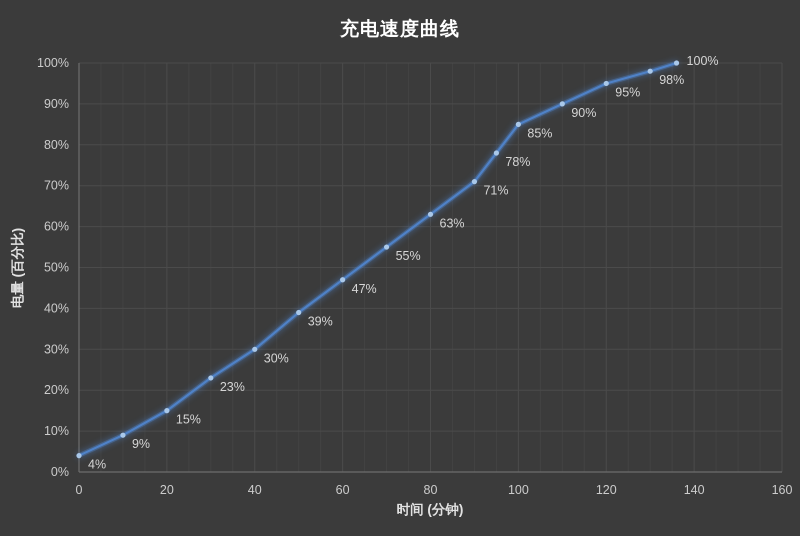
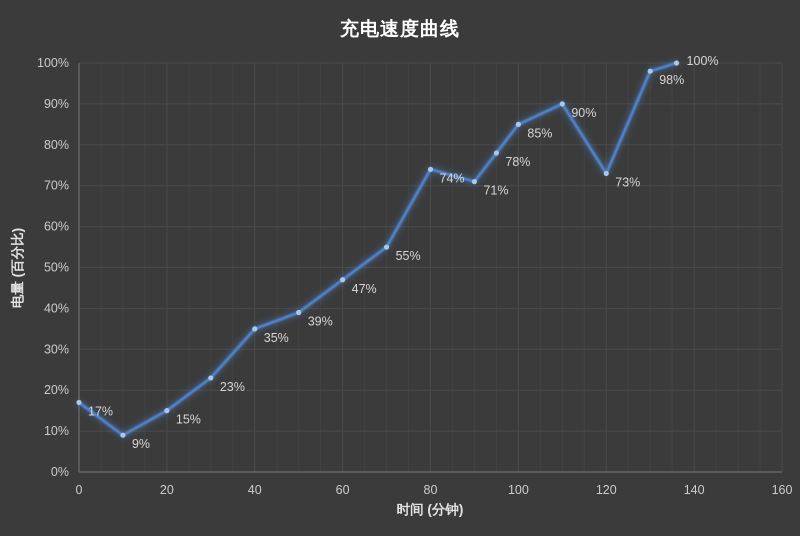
0: 4% -> 17%
40: 30% -> 35%
80: 63% -> 74%
120: 95% -> 73%
